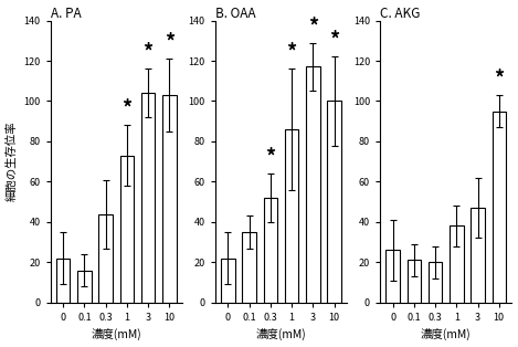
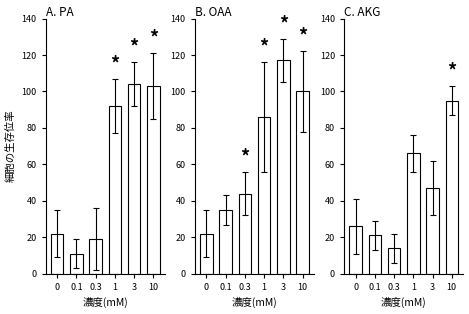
A. PA/0.1: 16 -> 11
A. PA/0.3: 44 -> 19
A. PA/1: 73 -> 92
B. OAA/0.3: 52 -> 44
C. AKG/0.3: 20 -> 14
C. AKG/1: 38 -> 66
